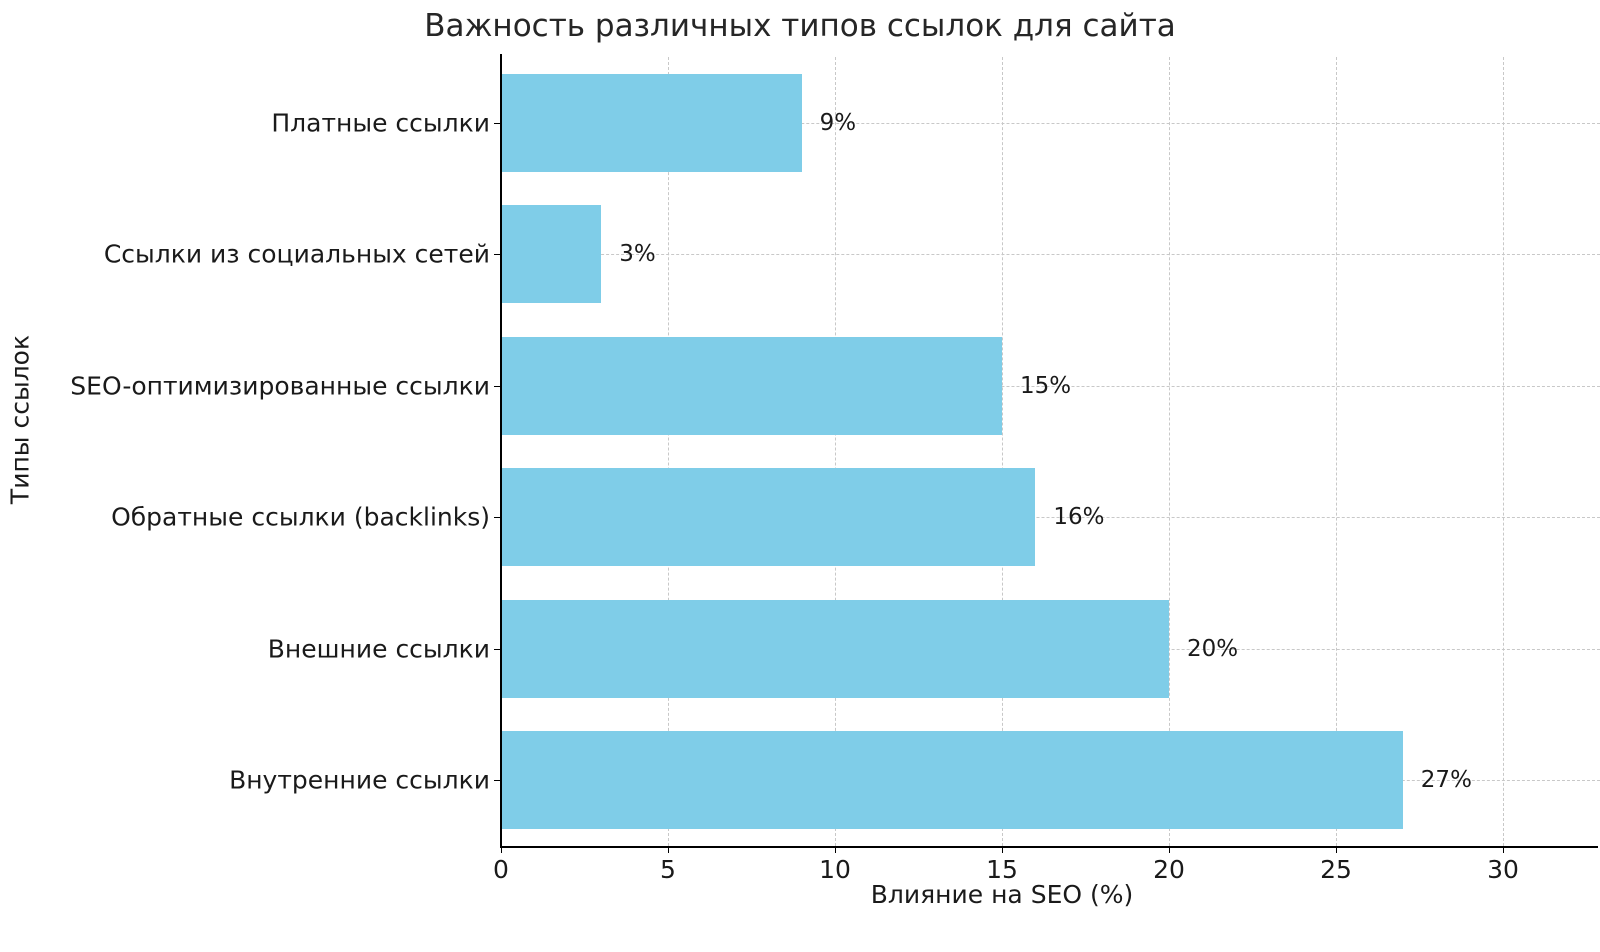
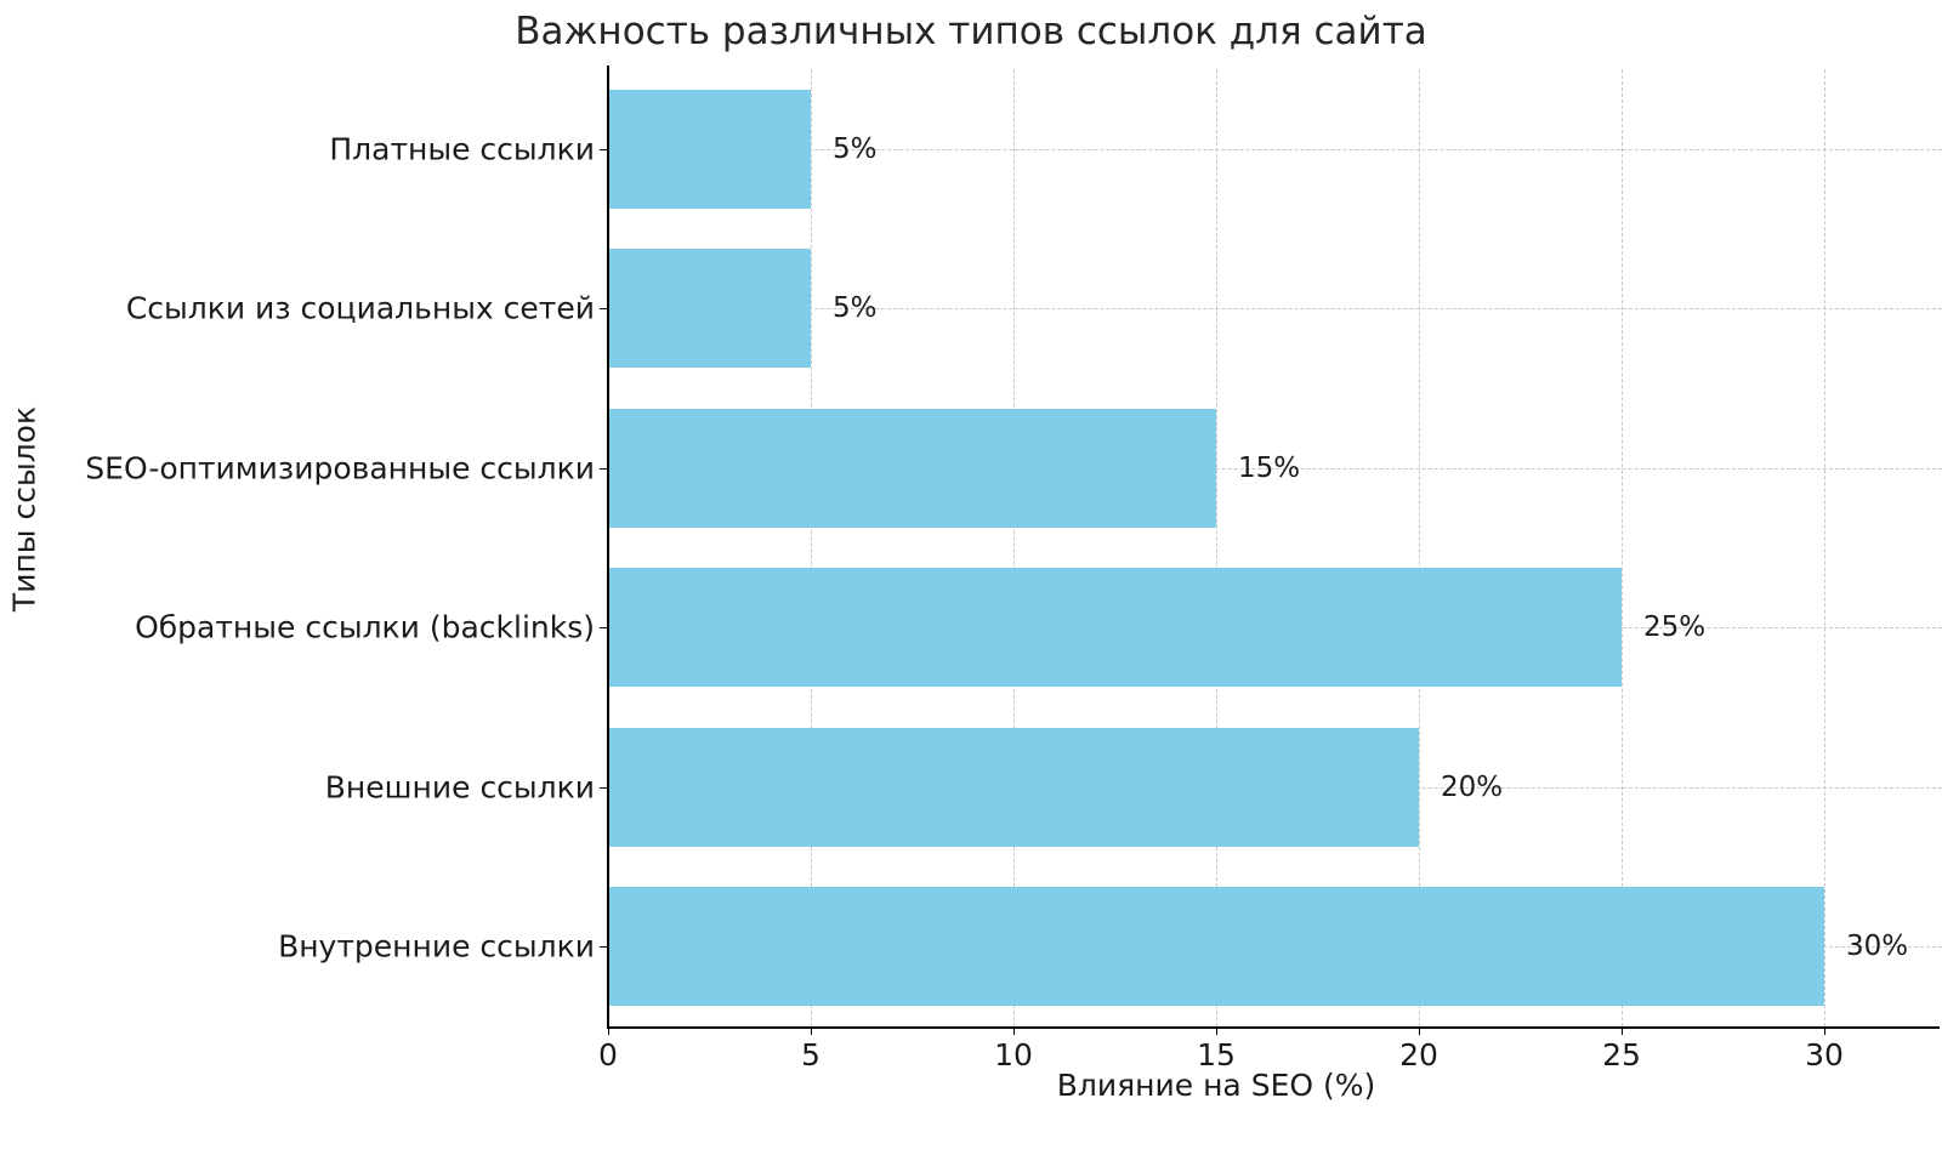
Платные ссылки: 9% -> 5%
Ссылки из социальных сетей: 3% -> 5%
Обратные ссылки (backlinks): 16% -> 25%
Внутренние ссылки: 27% -> 30%
